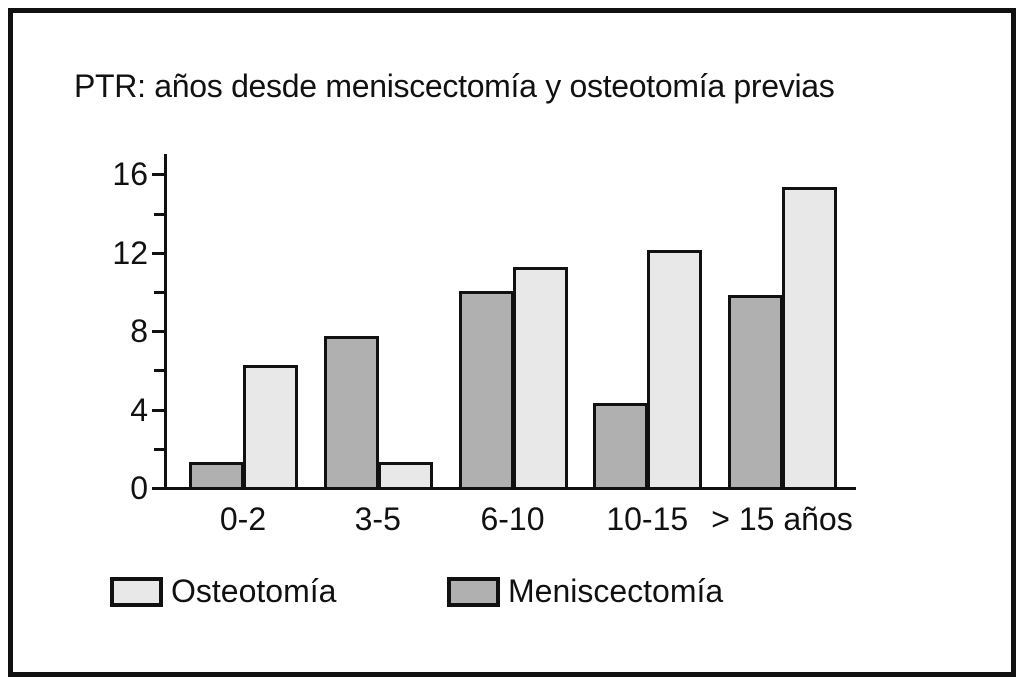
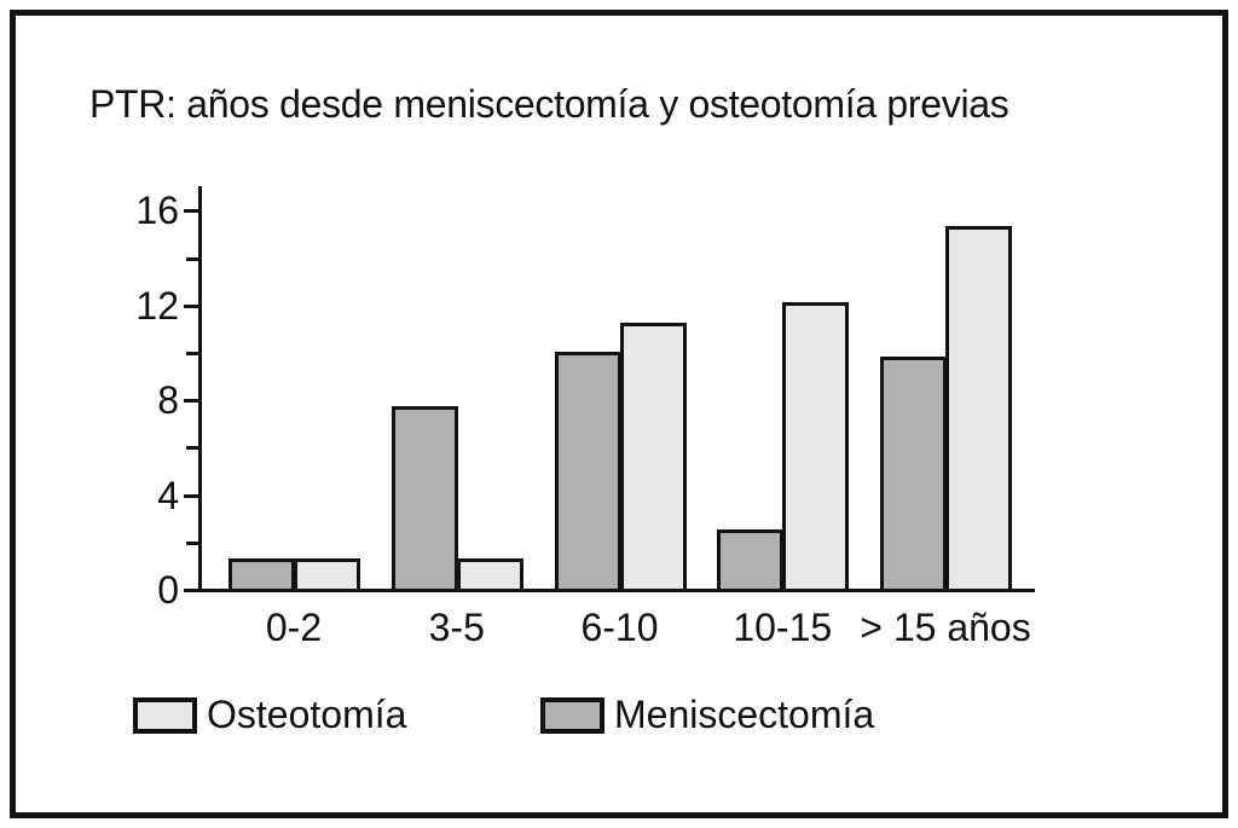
Osteotomía/0-2: 6.2 -> 1.3
Meniscectomía/10-15: 4.3 -> 2.5
